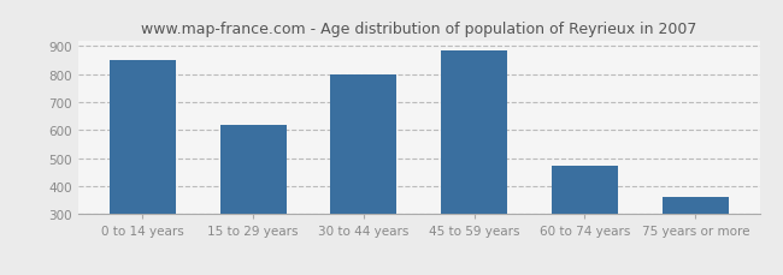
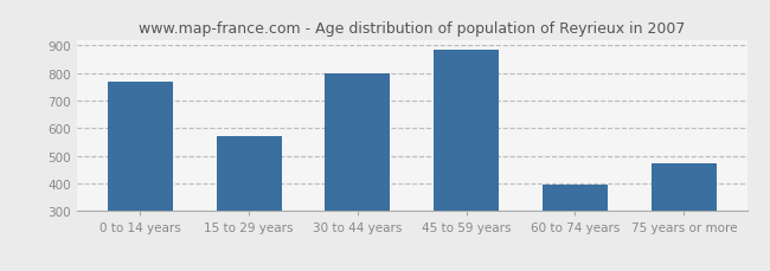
0 to 14 years: 850 -> 770
15 to 29 years: 620 -> 570
60 to 74 years: 475 -> 395
75 years or more: 360 -> 475
